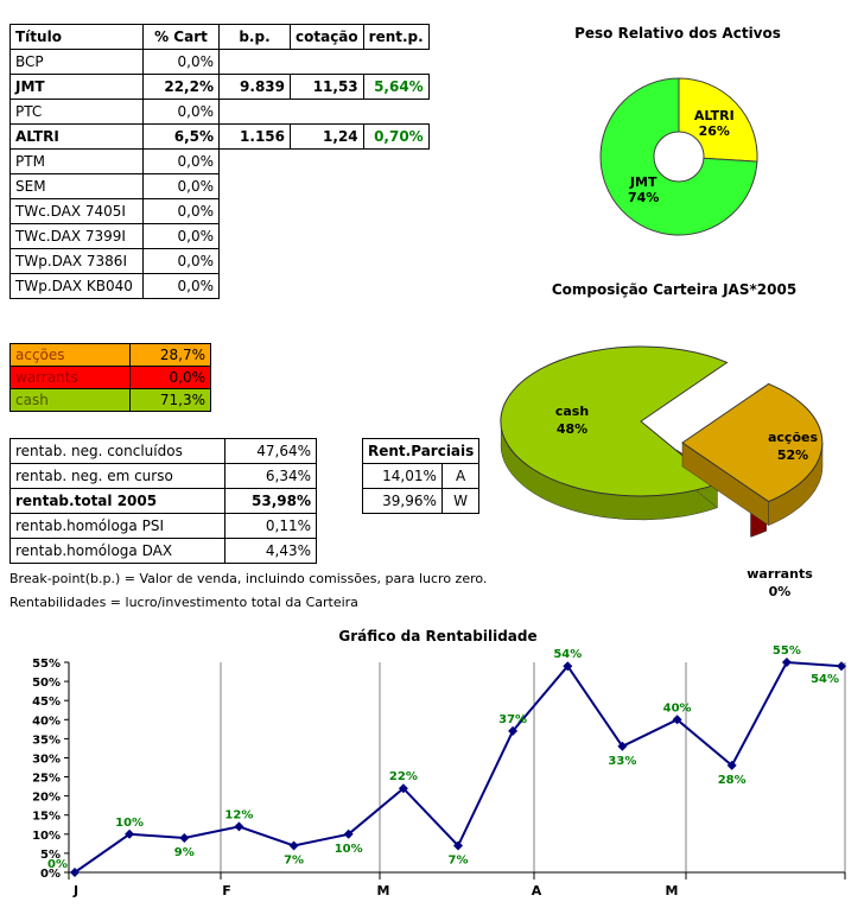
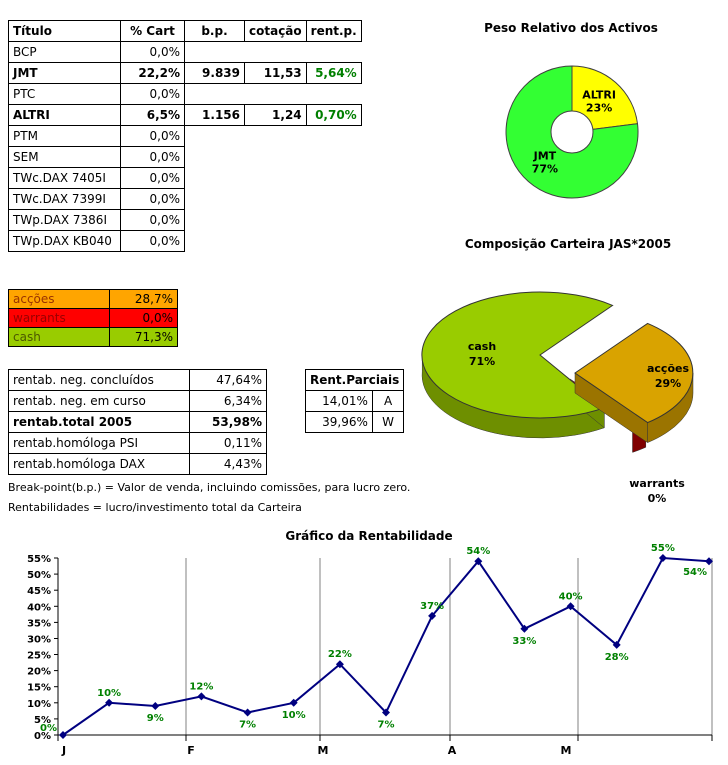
Peso Relativo dos Activos/ALTRI: 26% -> 23%
Peso Relativo dos Activos/JMT: 74% -> 77%
Composição Carteira JAS*2005/cash: 48% -> 71%
Composição Carteira JAS*2005/acções: 52% -> 29%
